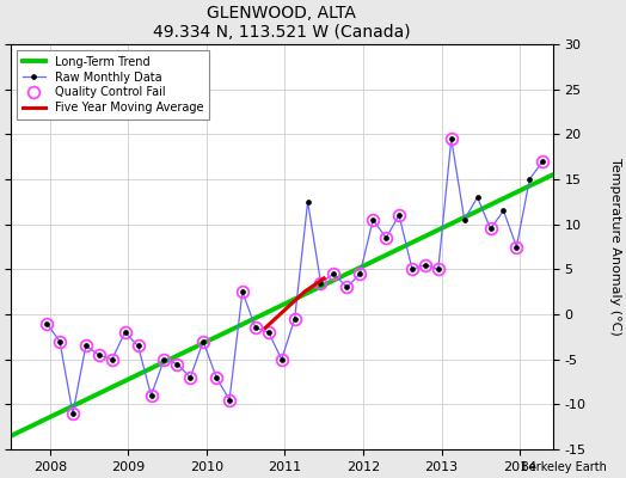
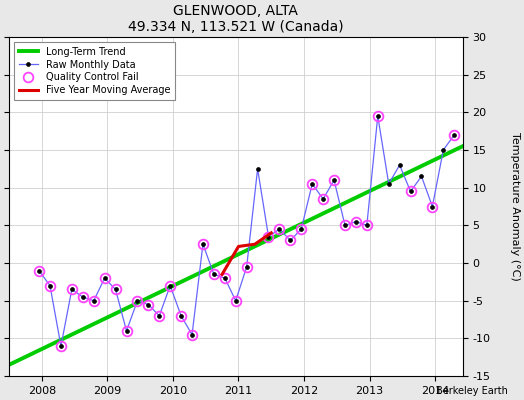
Five Year Moving Average/2011: 0.5 -> 2.2
